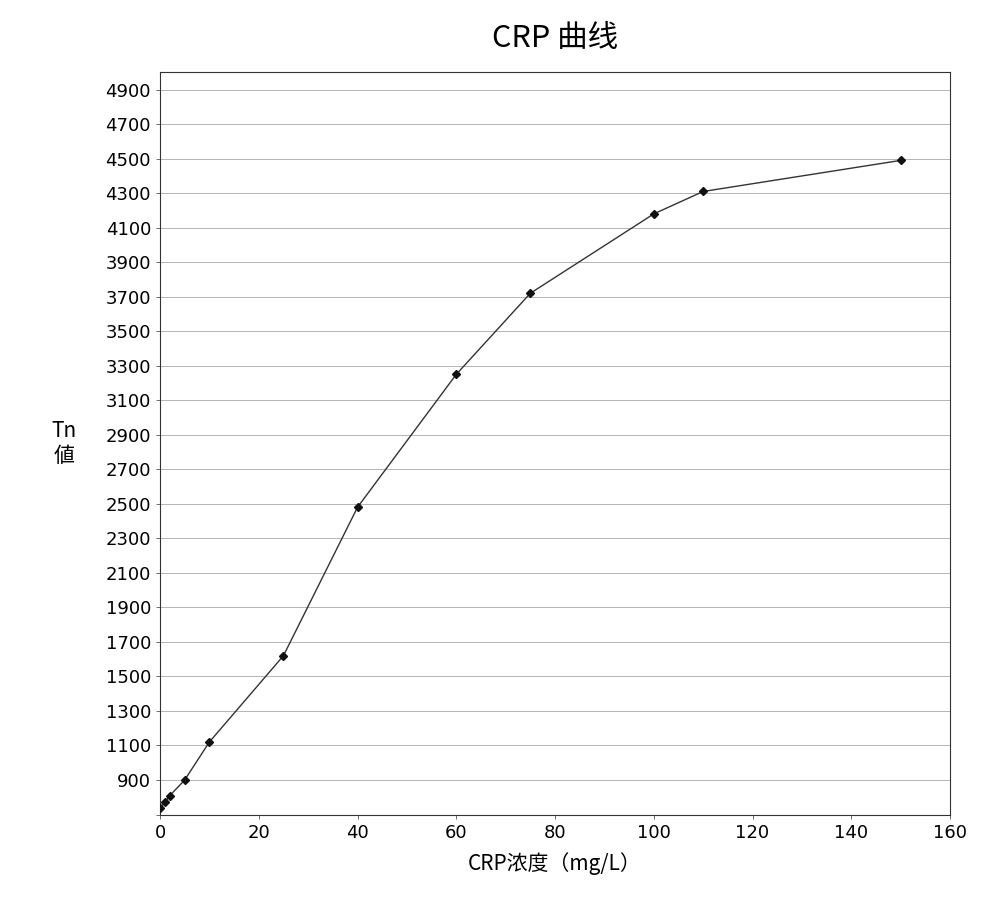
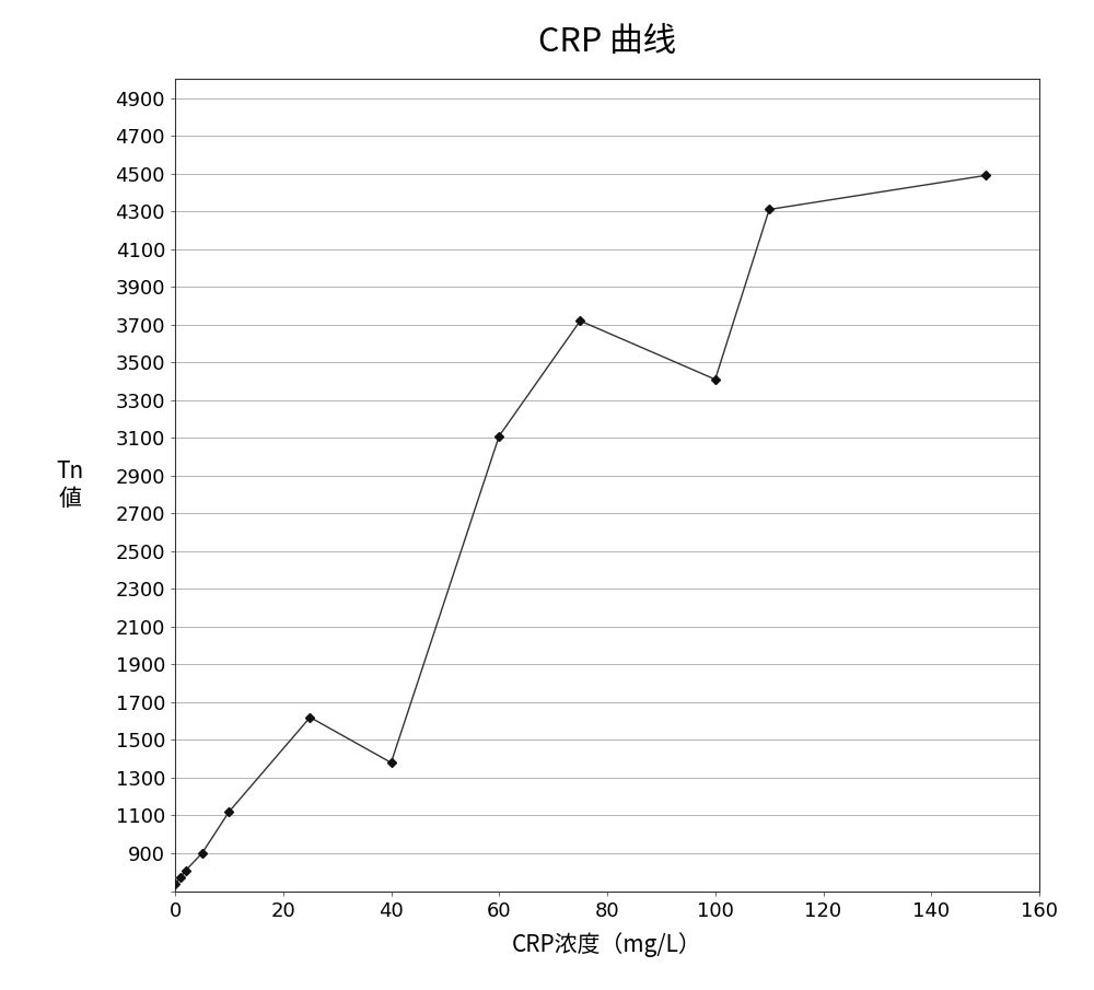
40: 2480 -> 1380
60: 3250 -> 3110
100: 4180 -> 3410
